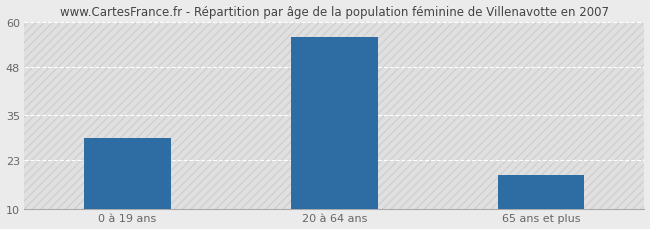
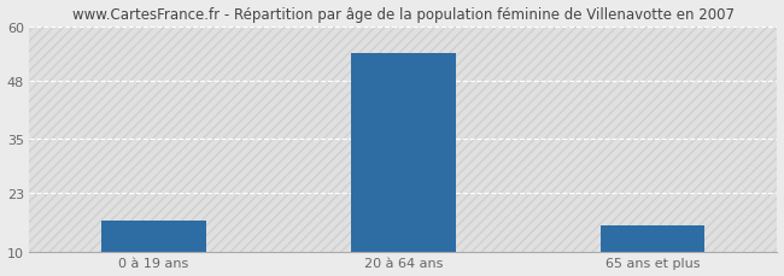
0 à 19 ans: 29 -> 17
20 à 64 ans: 56 -> 54
65 ans et plus: 19 -> 16
